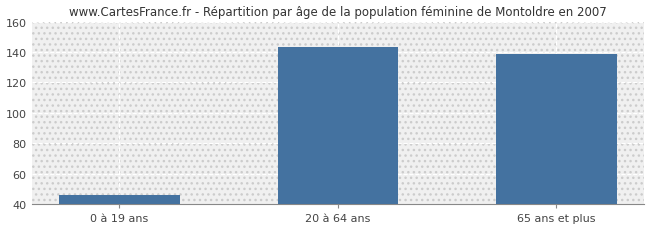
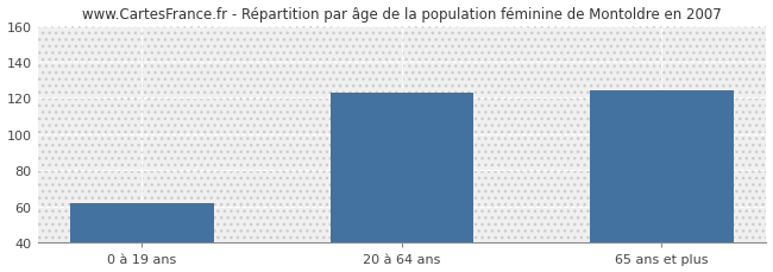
0 à 19 ans: 46 -> 62
20 à 64 ans: 143 -> 123
65 ans et plus: 139 -> 124
